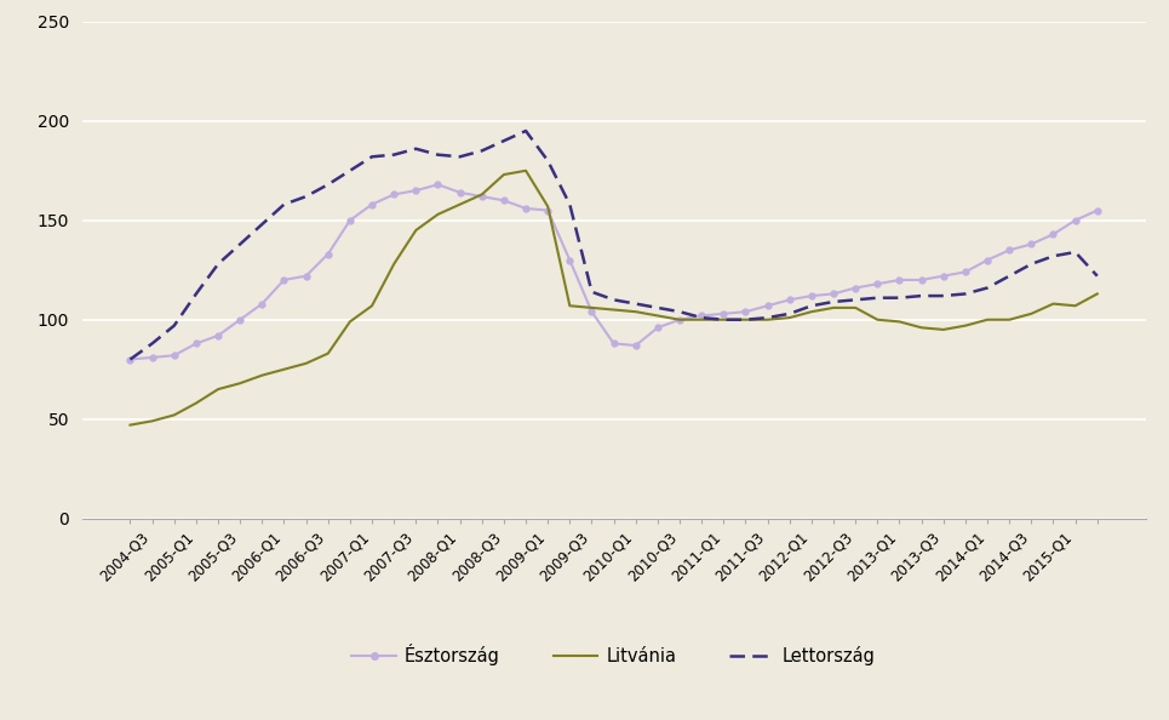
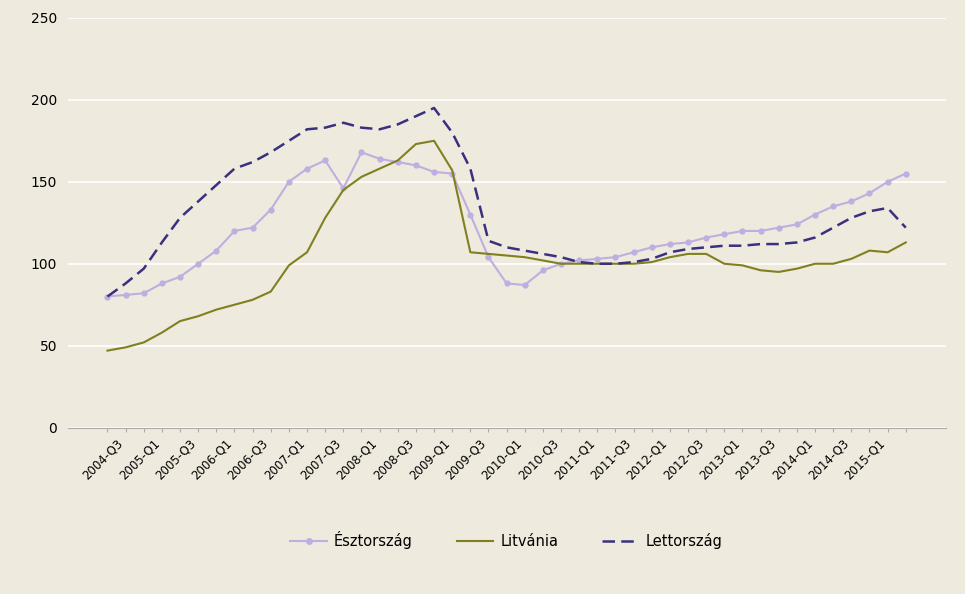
Észtország/2007-Q3: 165 -> 146
